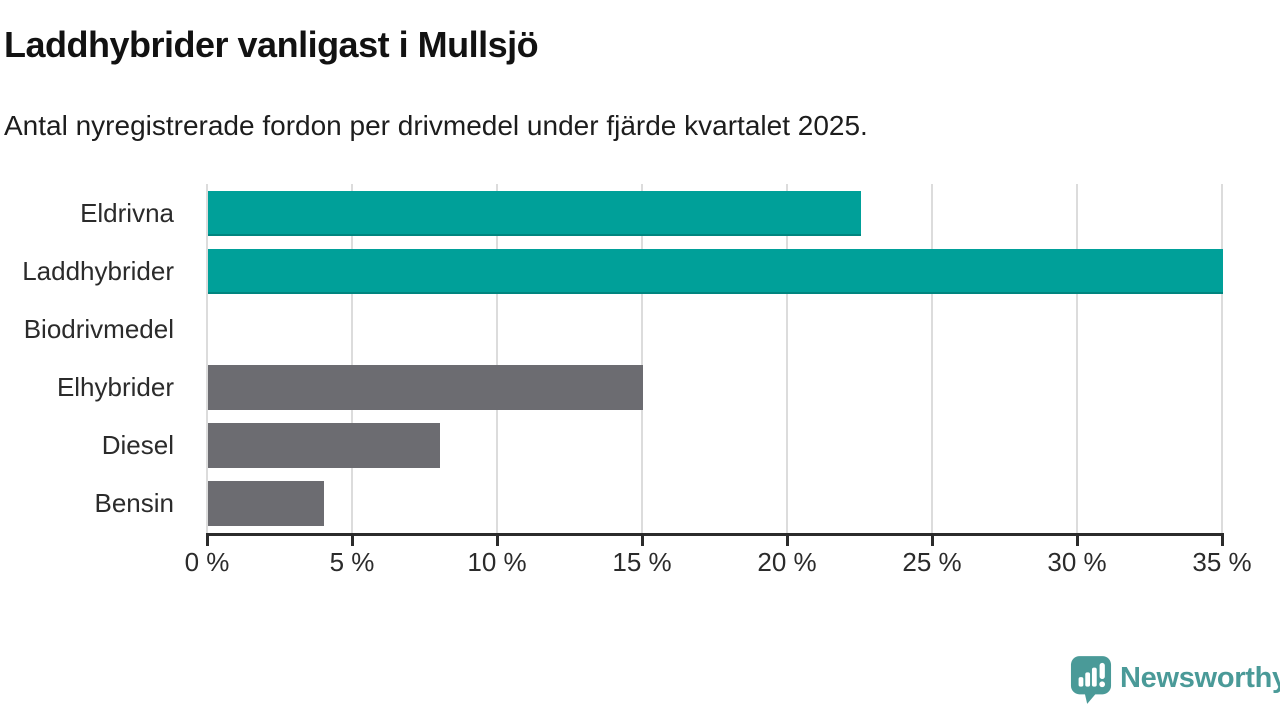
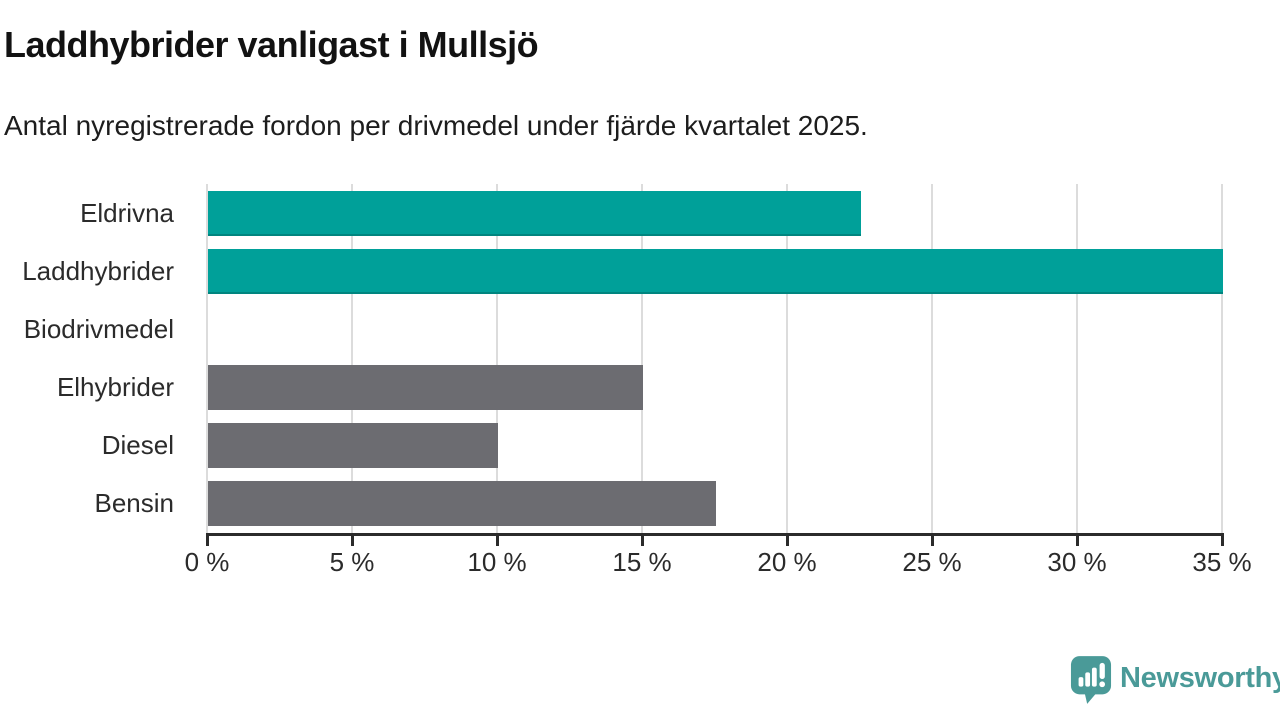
Diesel: 8.0% -> 10.0%
Bensin: 4.0% -> 17.5%
